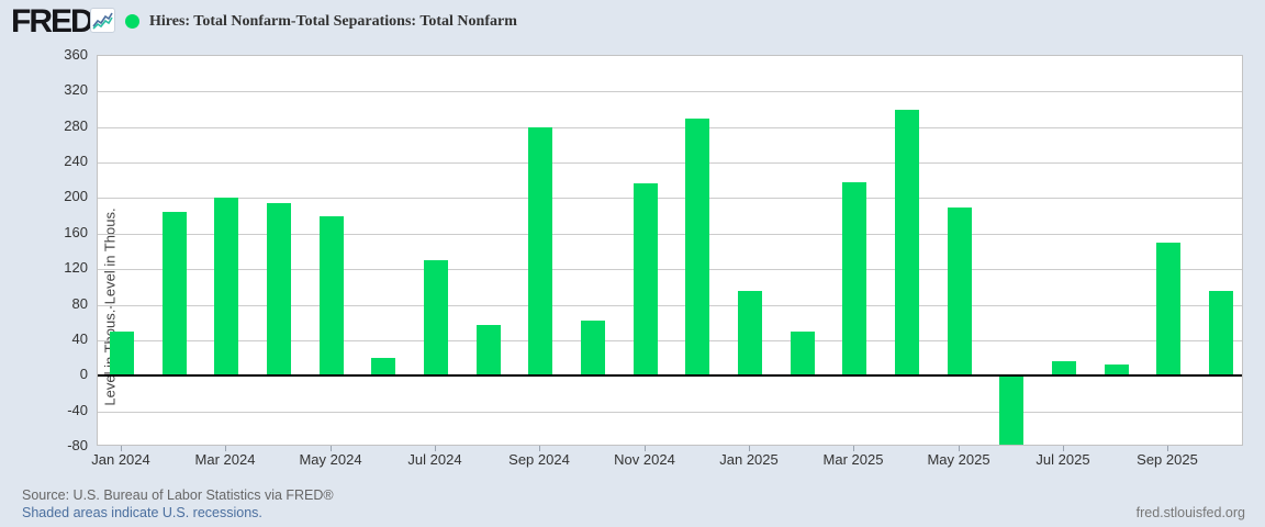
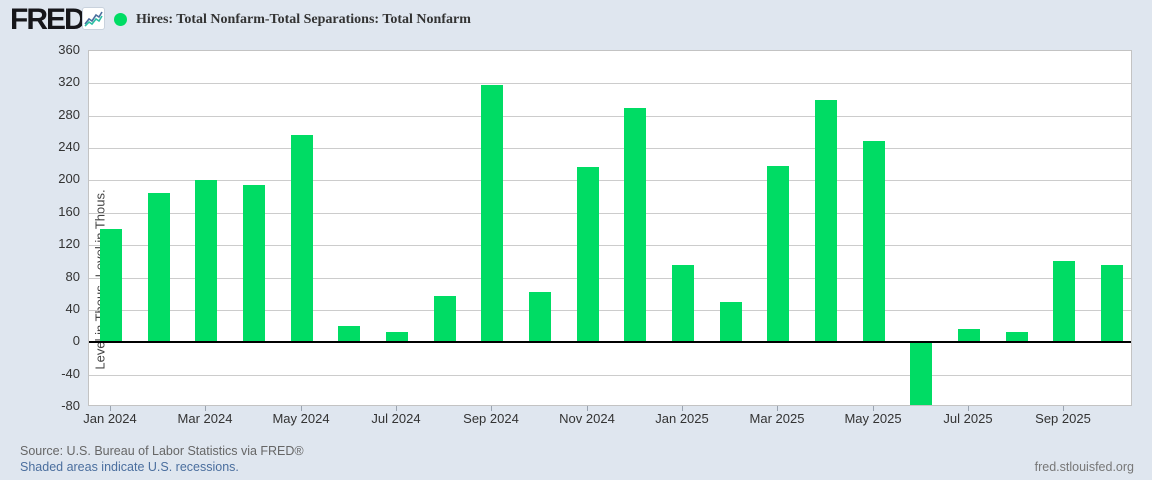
Jan 2024: 50 -> 140
May 2024: 180 -> 260
Jul 2024: 130 -> 10
Sep 2024: 280 -> 320
May 2025: 190 -> 250
Sep 2025: 150 -> 100
